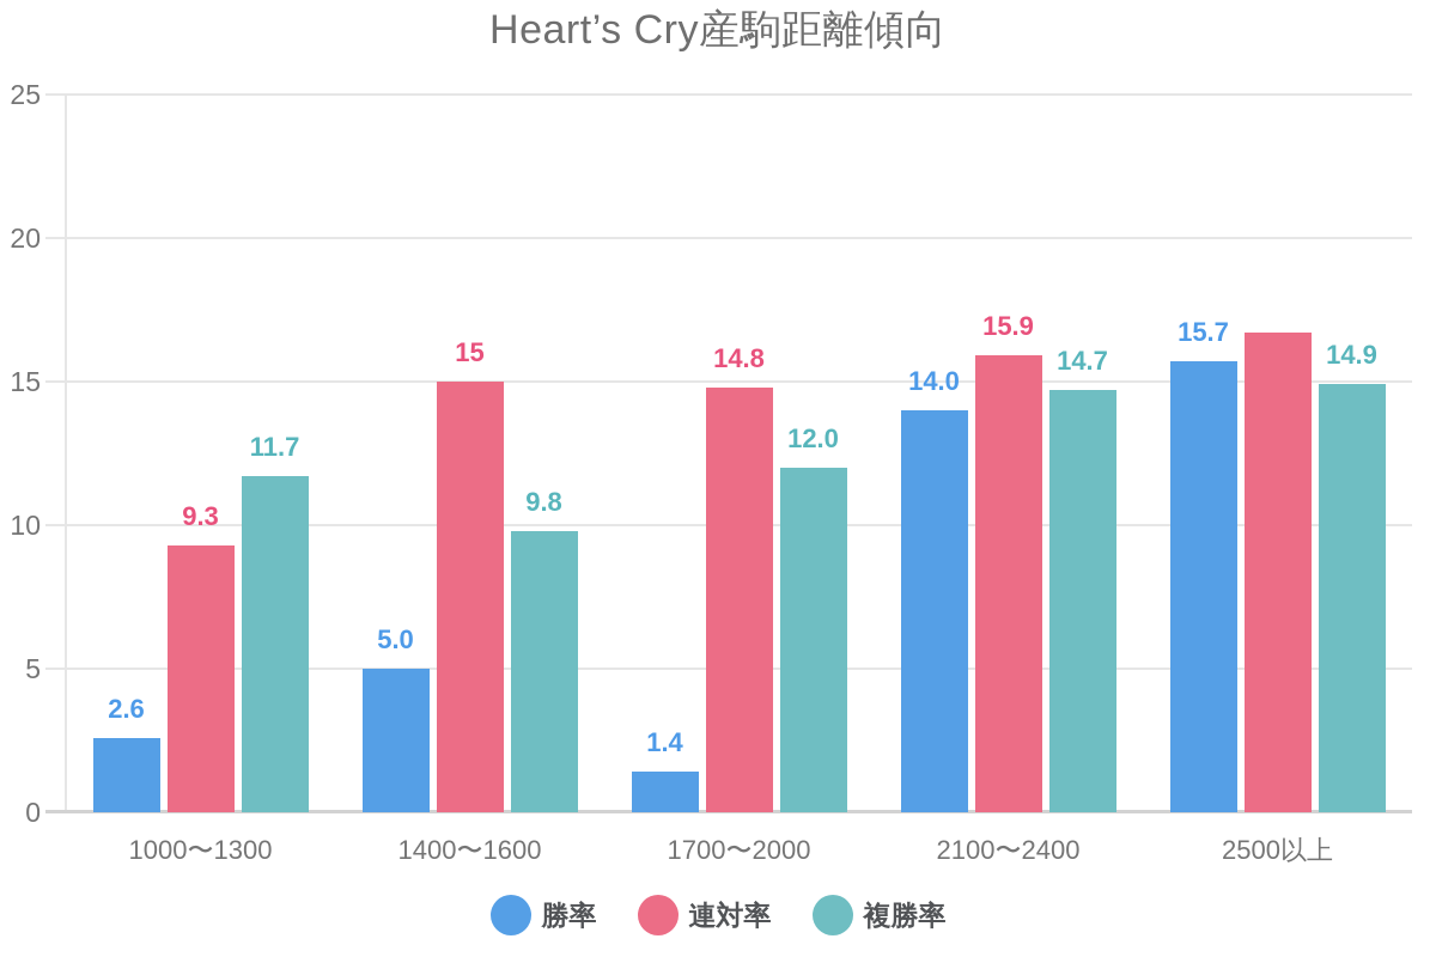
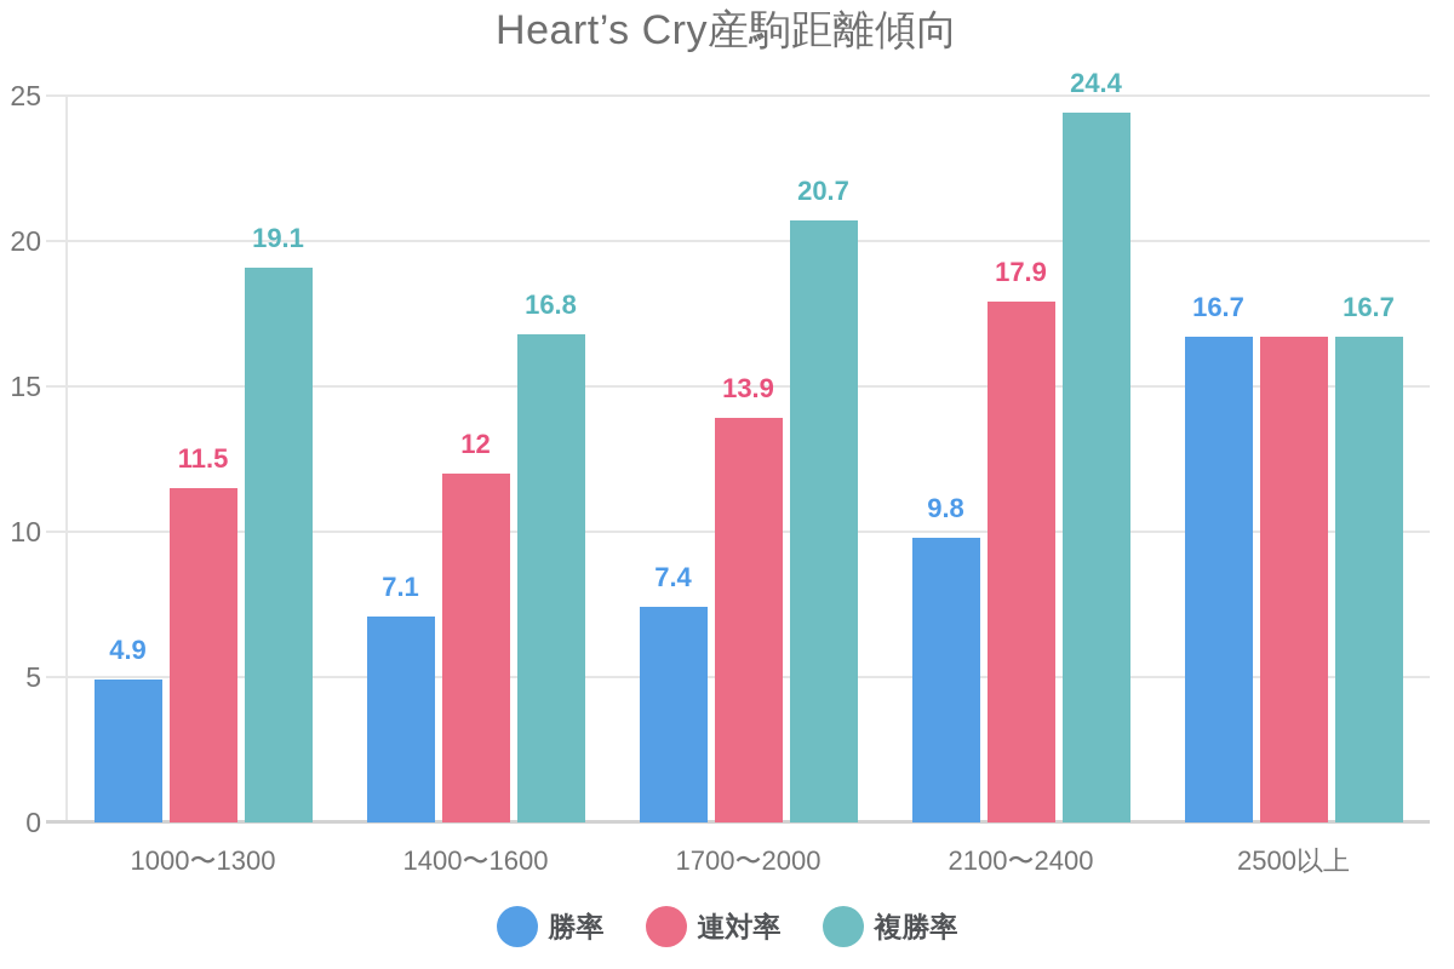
勝率/1000〜1300: 2.6 -> 4.9
連対率/1000〜1300: 9.3 -> 11.5
複勝率/1000〜1300: 11.7 -> 19.1
勝率/1400〜1600: 5.0 -> 7.1
連対率/1400〜1600: 15 -> 12
複勝率/1400〜1600: 9.8 -> 16.8
勝率/1700〜2000: 1.4 -> 7.4
連対率/1700〜2000: 14.8 -> 13.9
複勝率/1700〜2000: 12.0 -> 20.7
勝率/2100〜2400: 14.0 -> 9.8
連対率/2100〜2400: 15.9 -> 17.9
複勝率/2100〜2400: 14.7 -> 24.4
勝率/2500以上: 15.7 -> 16.7
複勝率/2500以上: 14.9 -> 16.7
